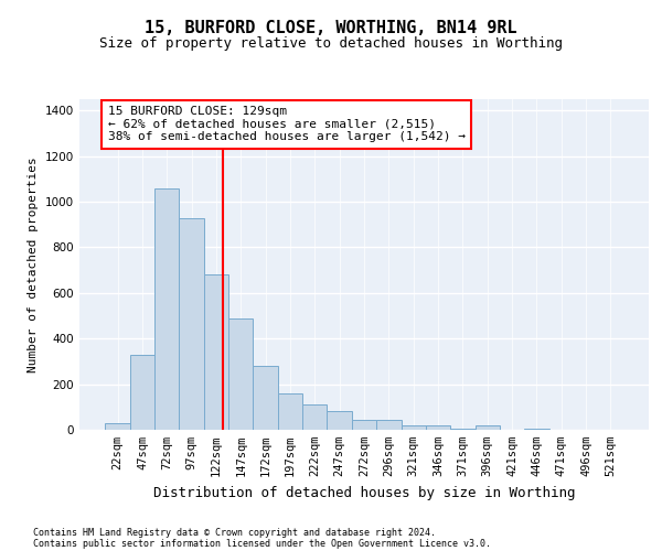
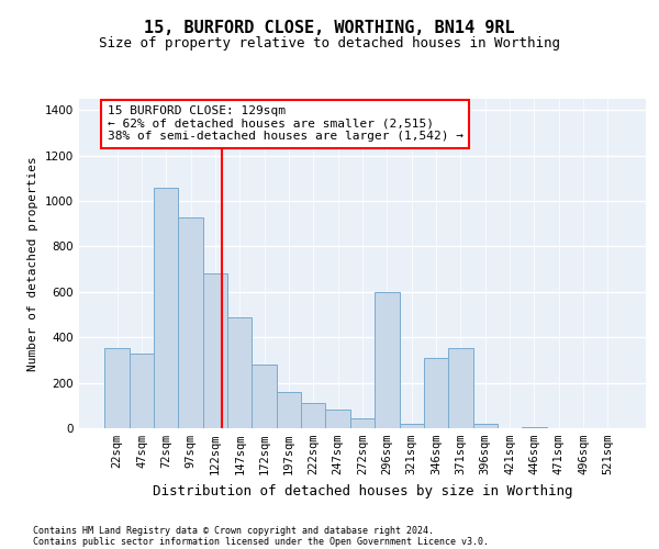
22sqm: 30 -> 355
296sqm: 45 -> 600
346sqm: 20 -> 310
371sqm: 5 -> 355
